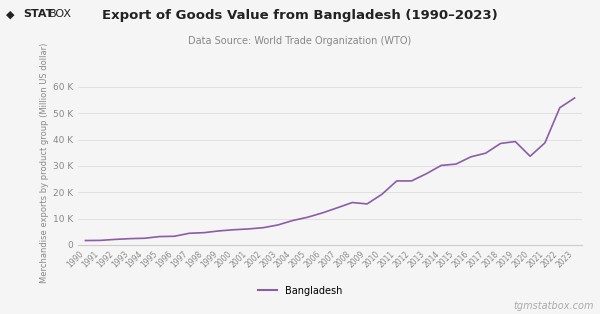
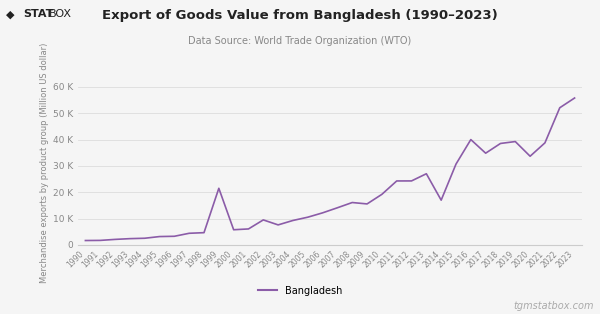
1999: 5.3 K -> 21.5 K
2002: 6.5 K -> 9.5 K
2014: 30.2 K -> 17.0 K
2016: 33.4 K -> 40.0 K
